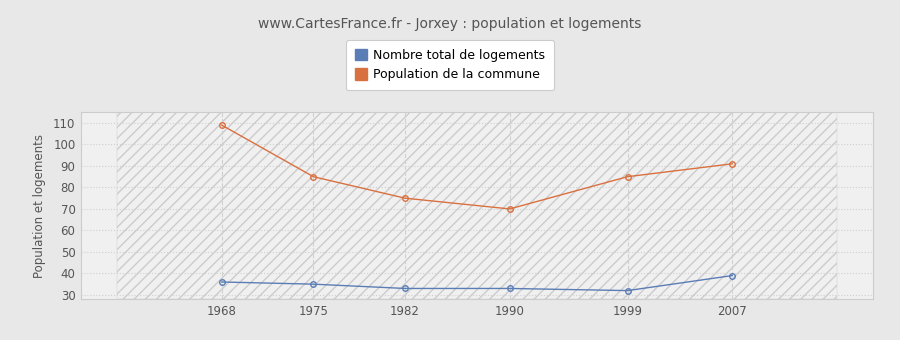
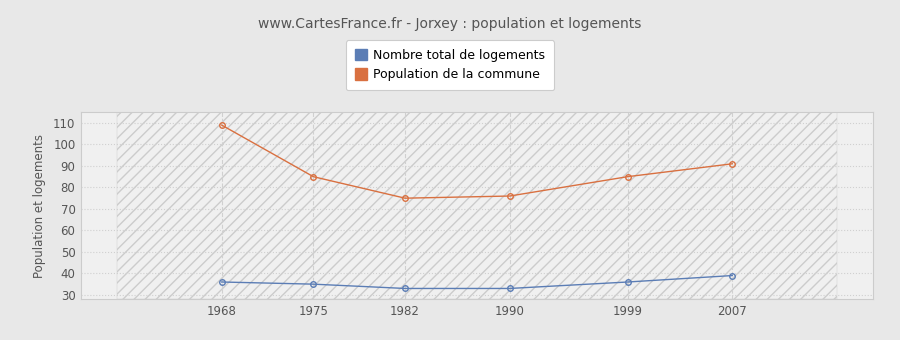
Population de la commune/1990: 70 -> 76
Nombre total de logements/1999: 32 -> 36
